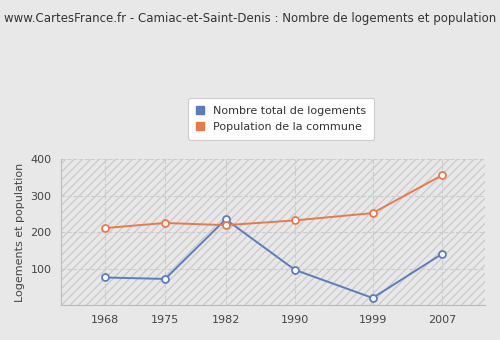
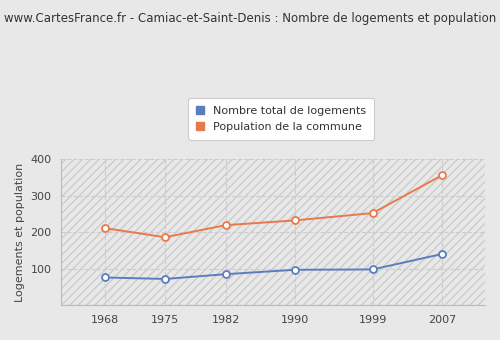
Population de la commune/1975: 225 -> 186
Nombre total de logements/1982: 235 -> 85
Nombre total de logements/1999: 20 -> 98
